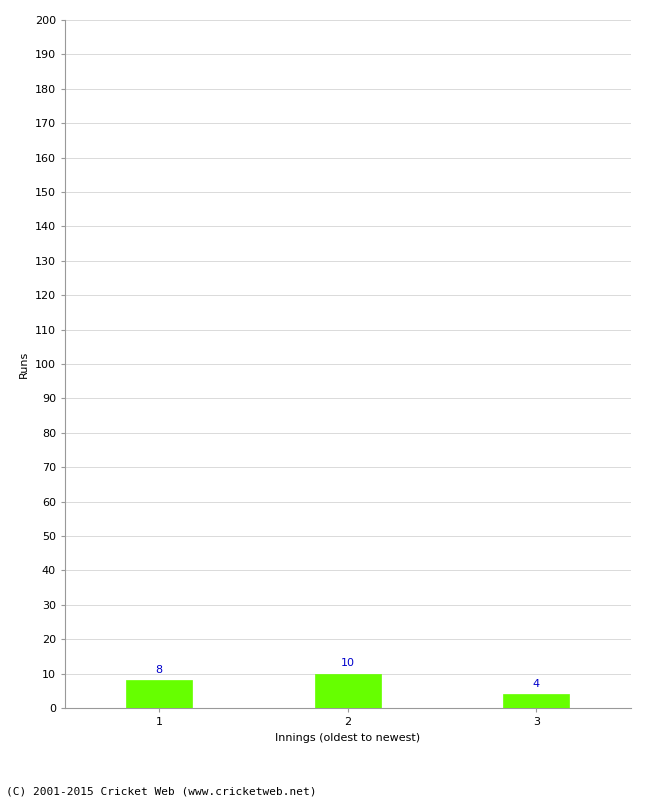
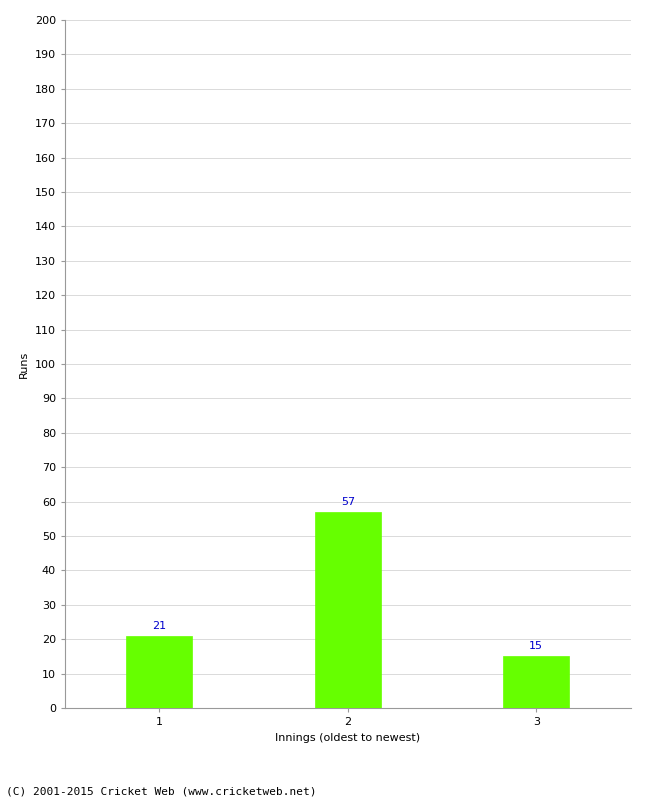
1: 8 -> 21
2: 10 -> 57
3: 4 -> 15
